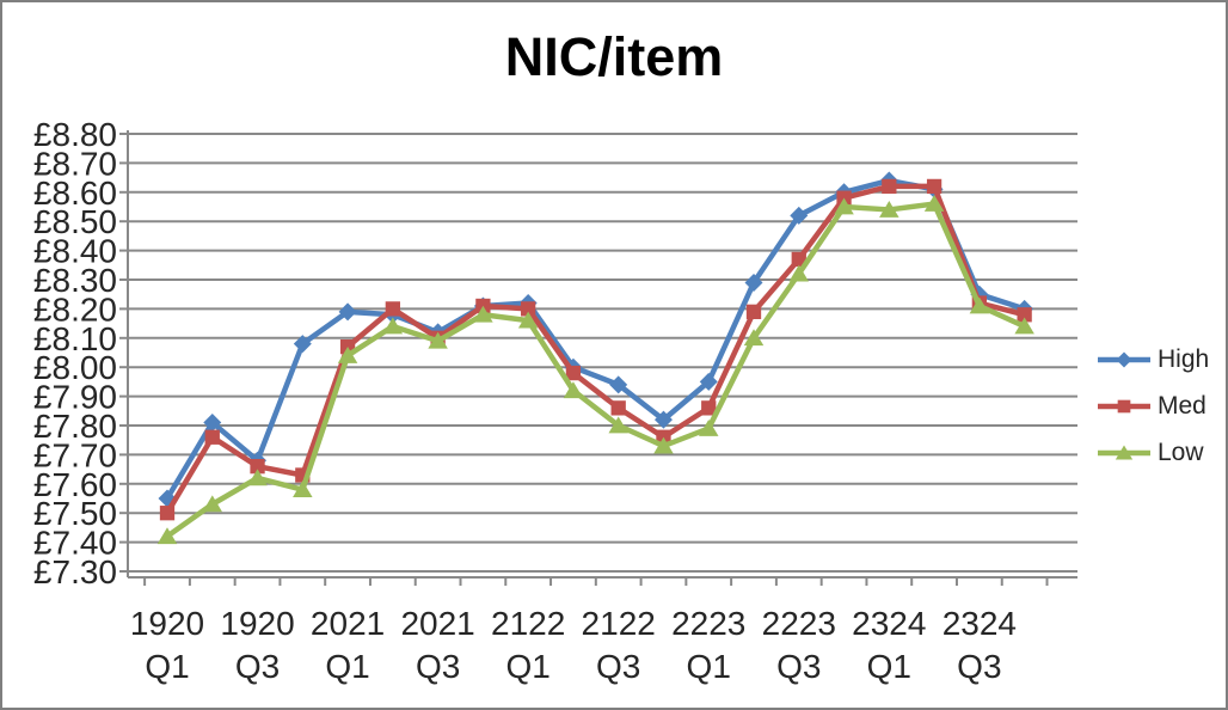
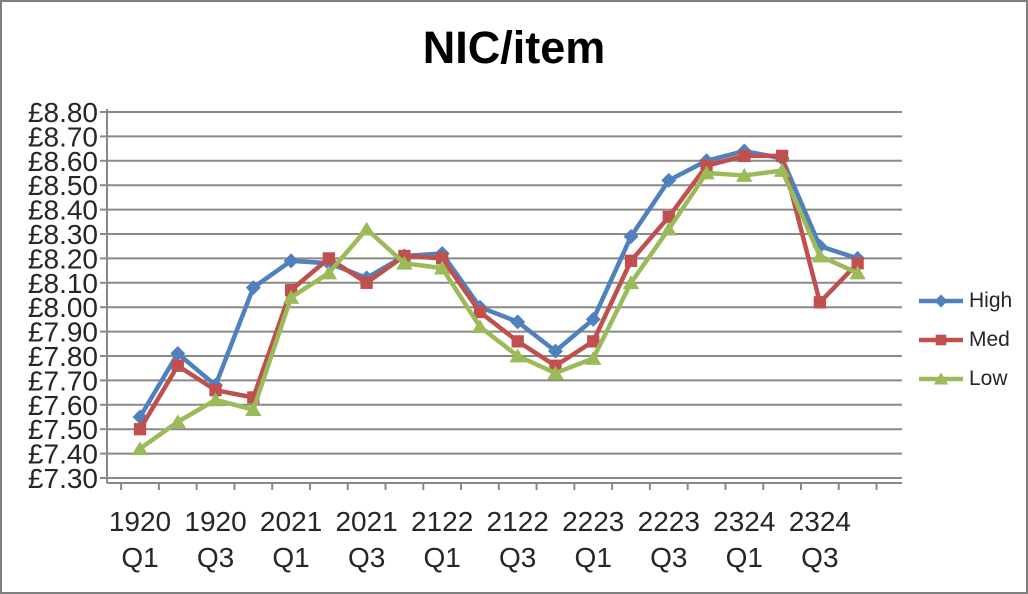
Low/2021 Q3: £8.09 -> £8.32
Med/2324 Q3: £8.22 -> £8.02
